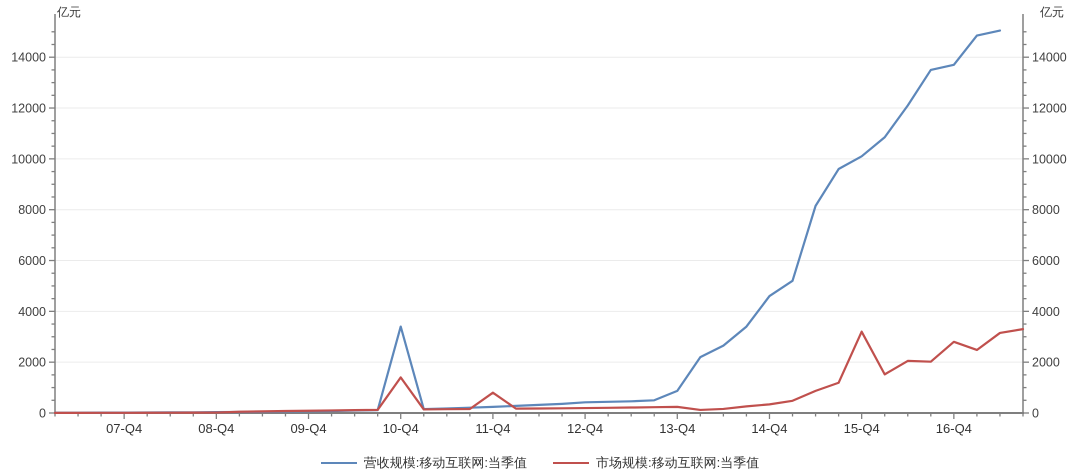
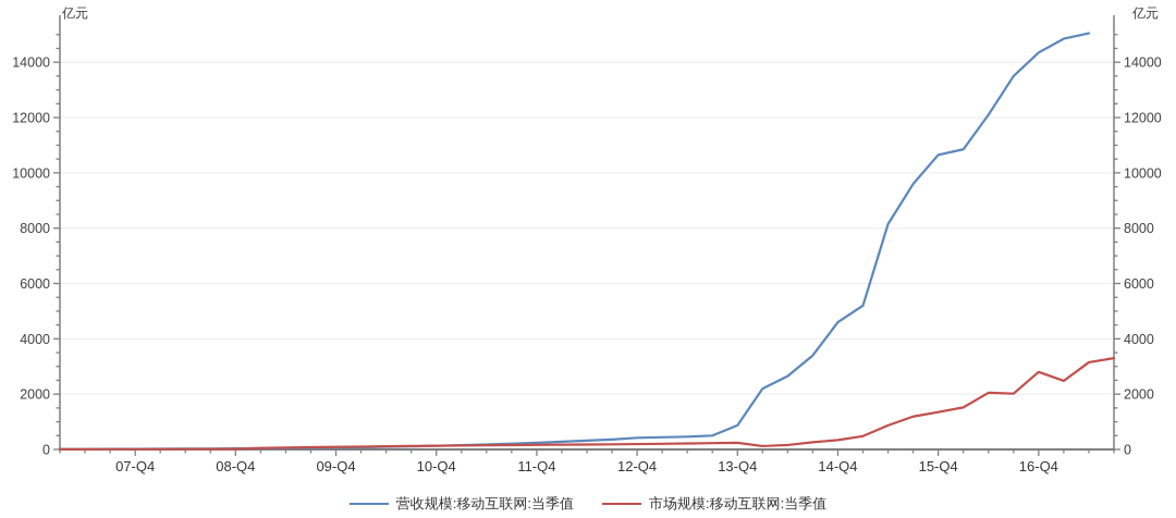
营收规模:移动互联网:当季值/10-Q4: 3400 -> 100
市场规模:移动互联网:当季值/10-Q4: 1400 -> 100
市场规模:移动互联网:当季值/11-Q4: 800 -> 200
营收规模:移动互联网:当季值/15-Q4: 10100 -> 10600
市场规模:移动互联网:当季值/15-Q4: 3200 -> 1400
营收规模:移动互联网:当季值/16-Q4: 13700 -> 14400
